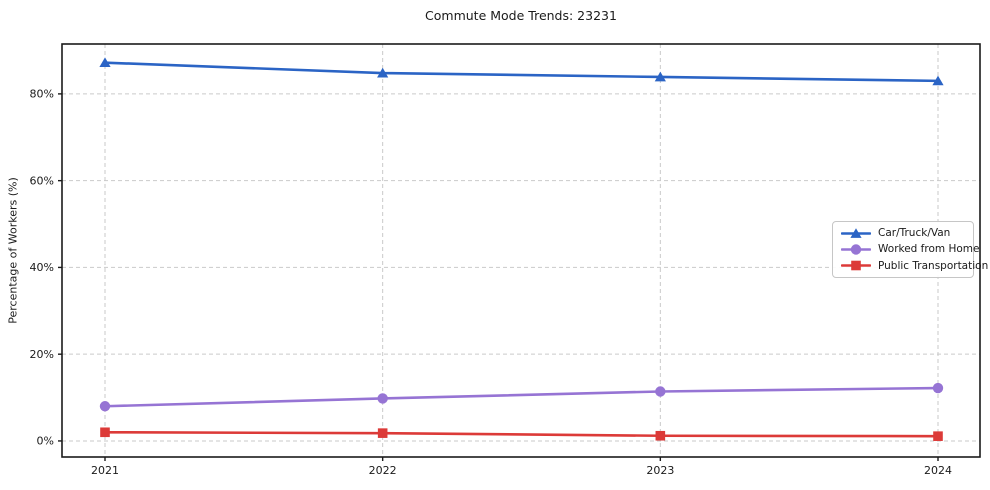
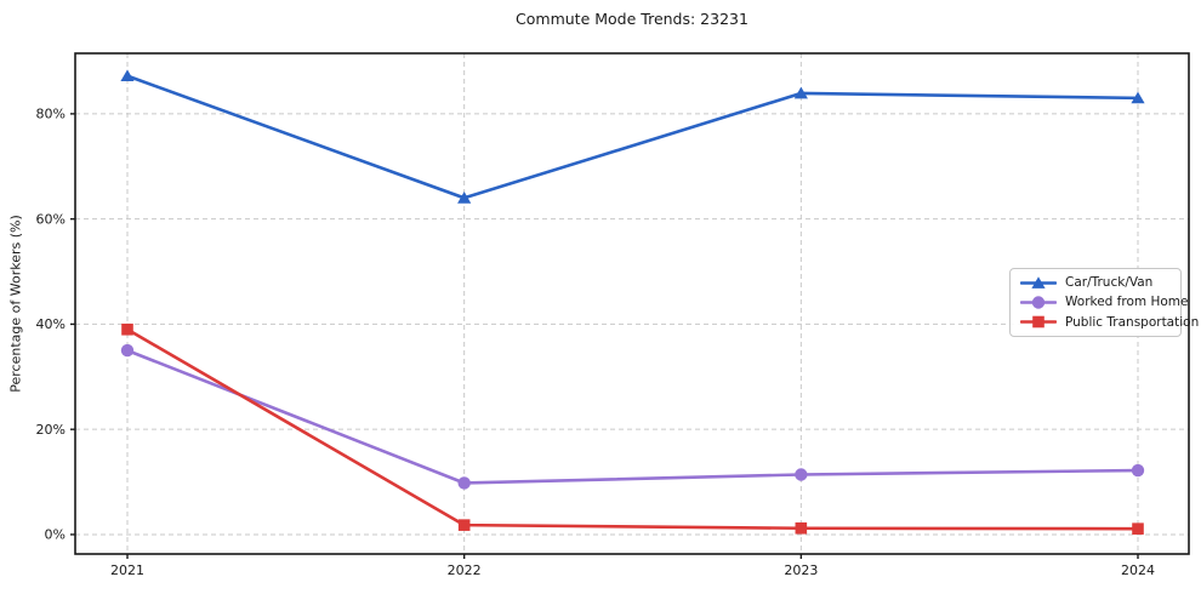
Worked from Home/2021: 8% -> 35%
Public Transportation/2021: 2% -> 39%
Car/Truck/Van/2022: 85% -> 64%
